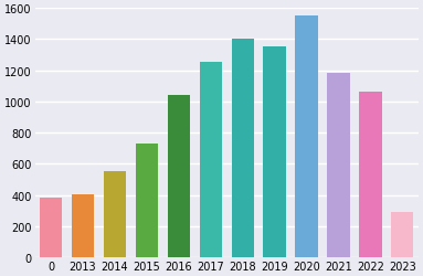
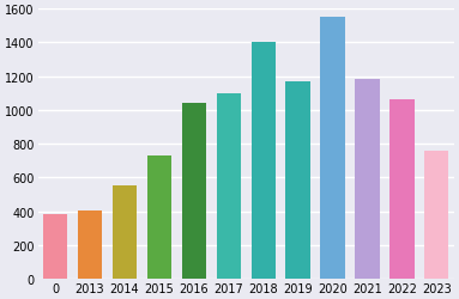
2017: 1260 -> 1100
2019: 1350 -> 1170
2023: 290 -> 760
